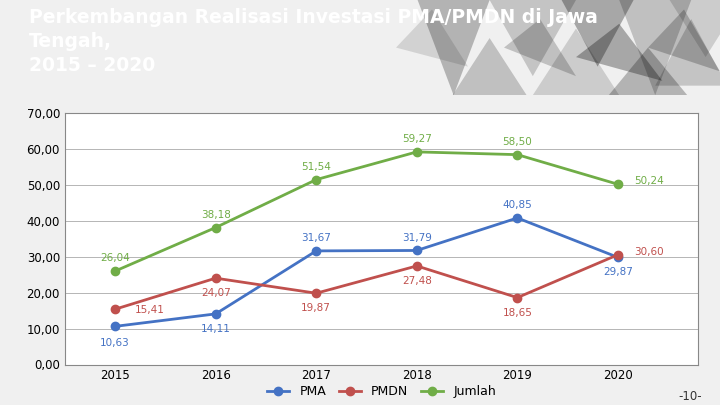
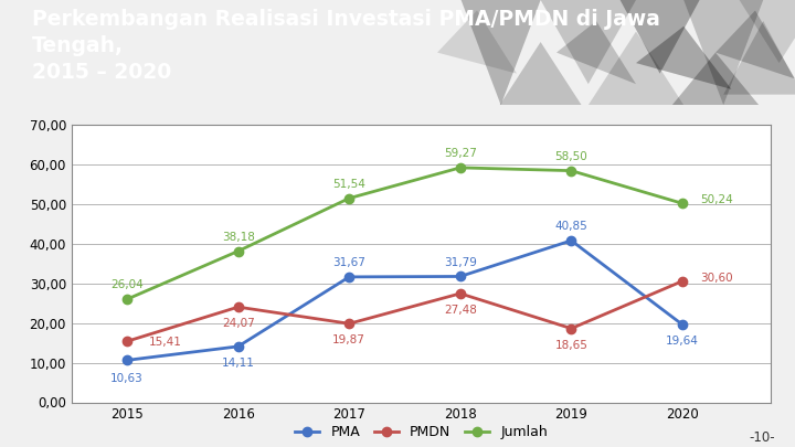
PMA/2020: 29,87 -> 19,64
